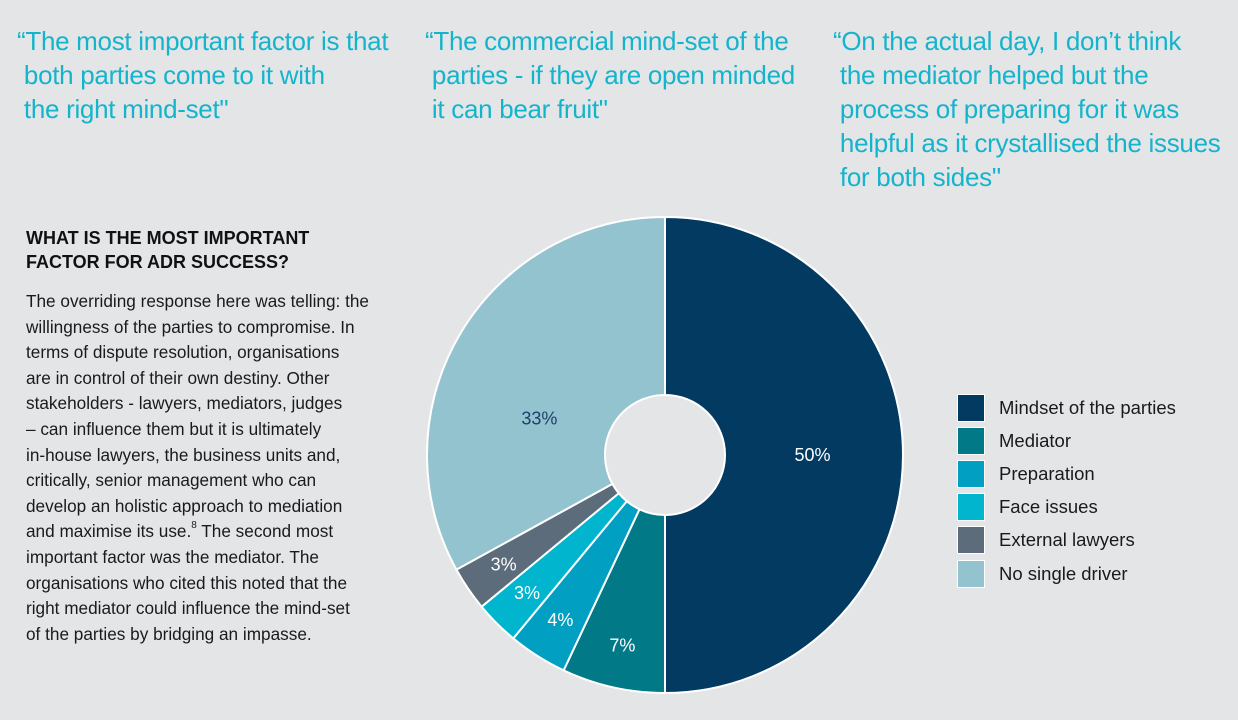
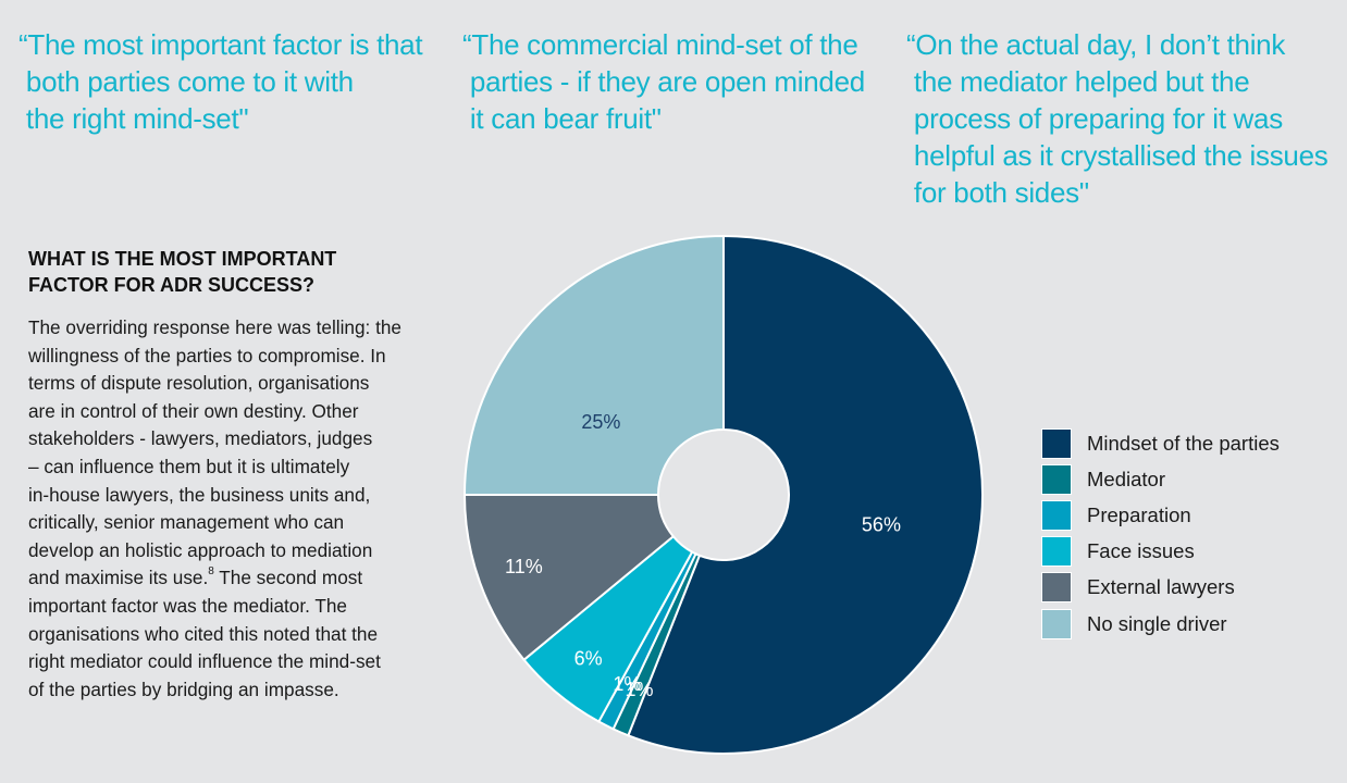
Mindset of the parties: 50% -> 56%
Mediator: 7% -> 1%
Preparation: 4% -> 1%
Face issues: 3% -> 6%
External lawyers: 3% -> 11%
No single driver: 33% -> 25%
